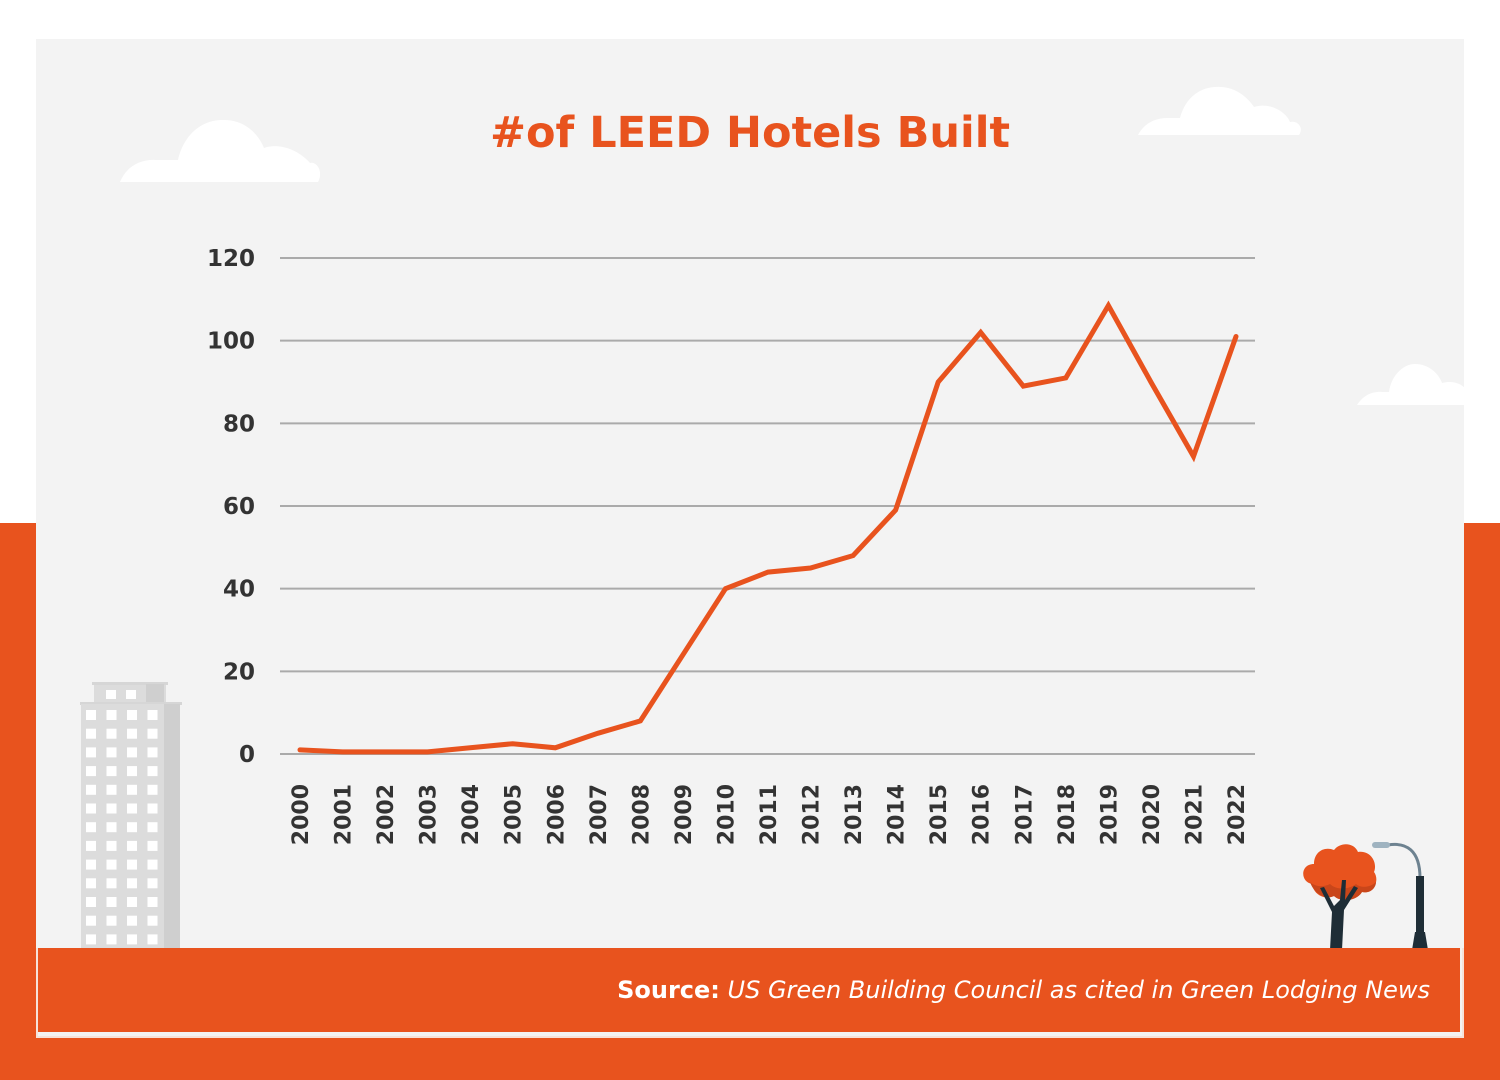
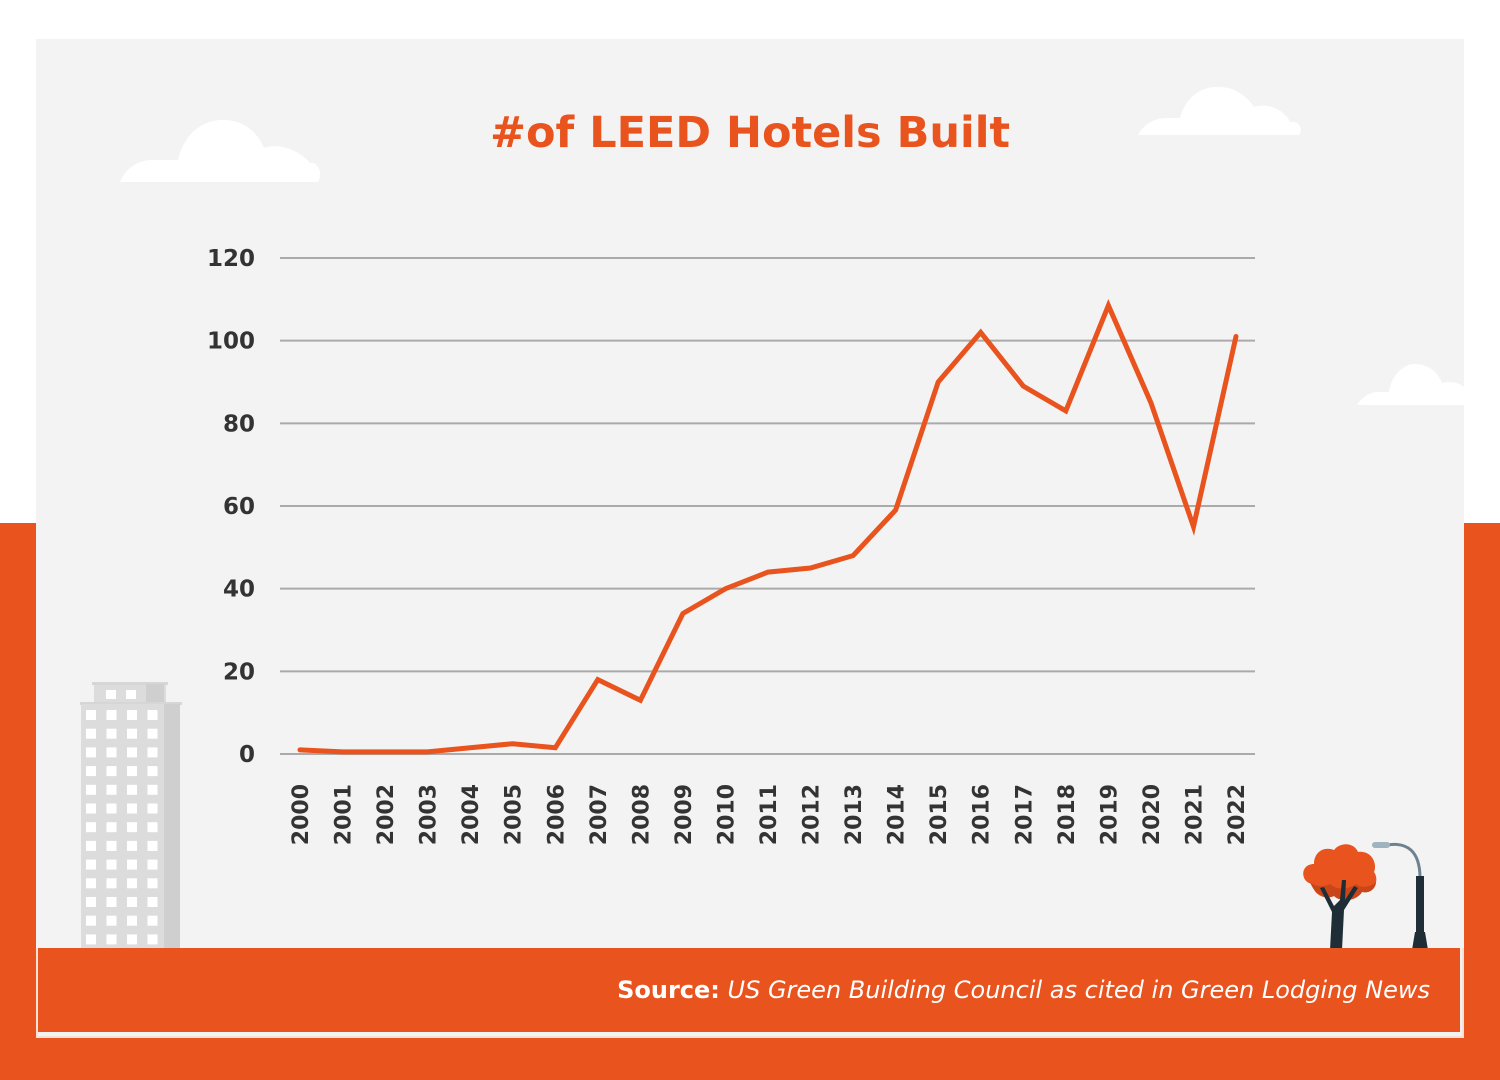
2007: 5 -> 18
2008: 8 -> 13
2009: 24 -> 34
2018: 91 -> 83
2020: 90 -> 85
2021: 72 -> 55
